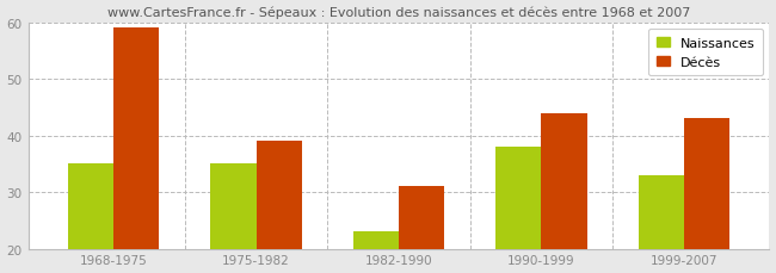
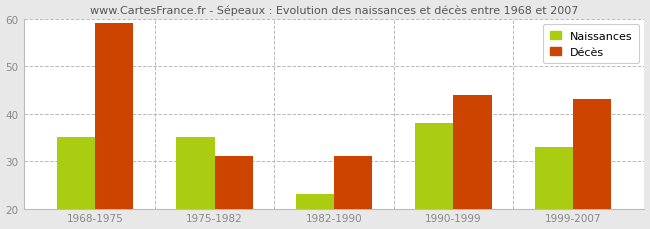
Décès/1975-1982: 39 -> 31
